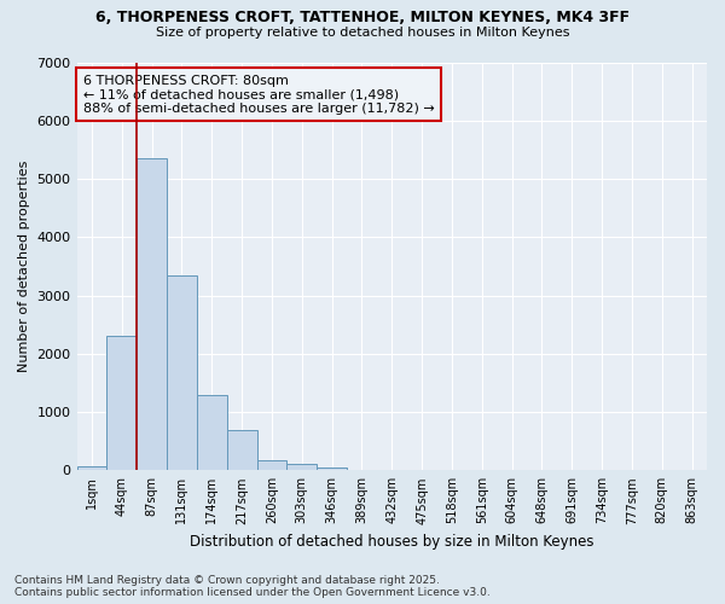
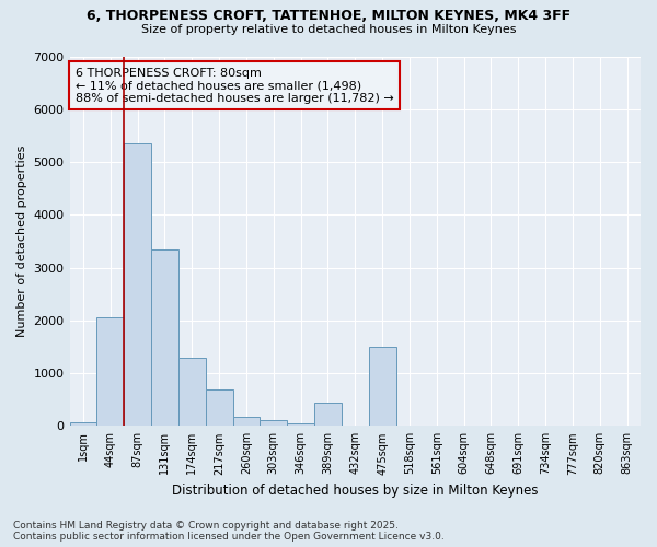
44sqm: 2300 -> 2050
389sqm: 10 -> 450
475sqm: 0 -> 1500
